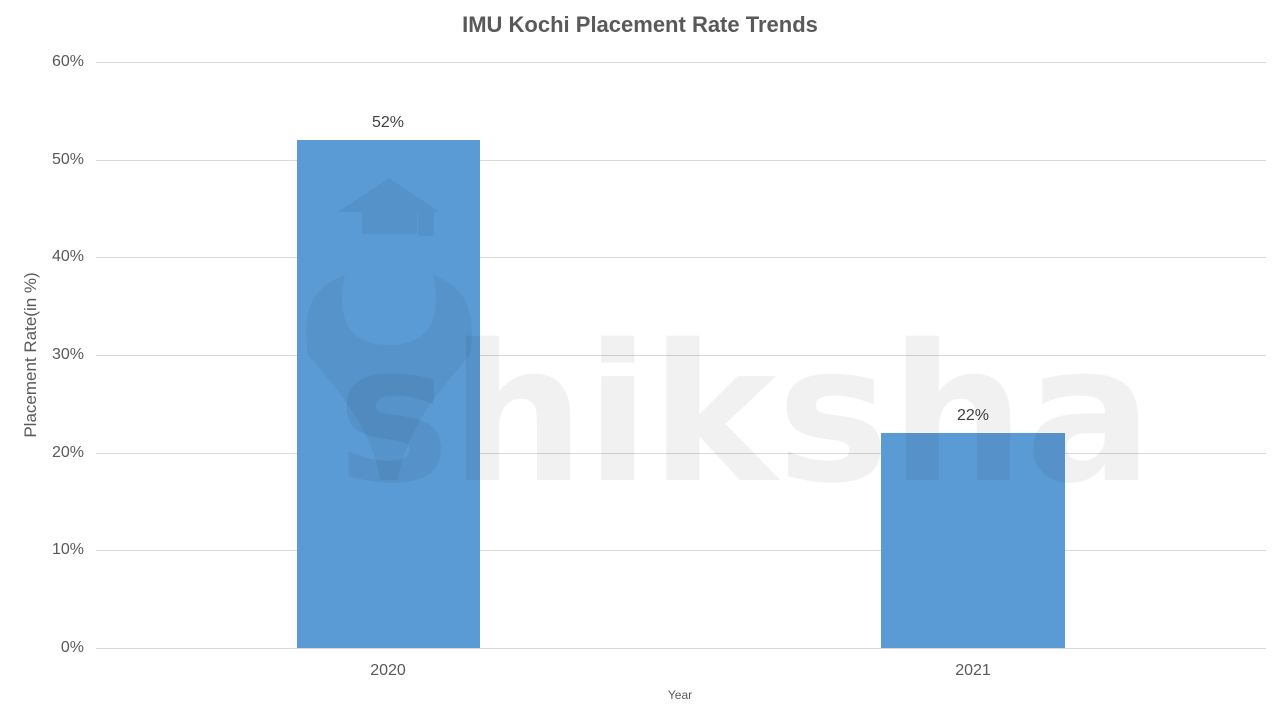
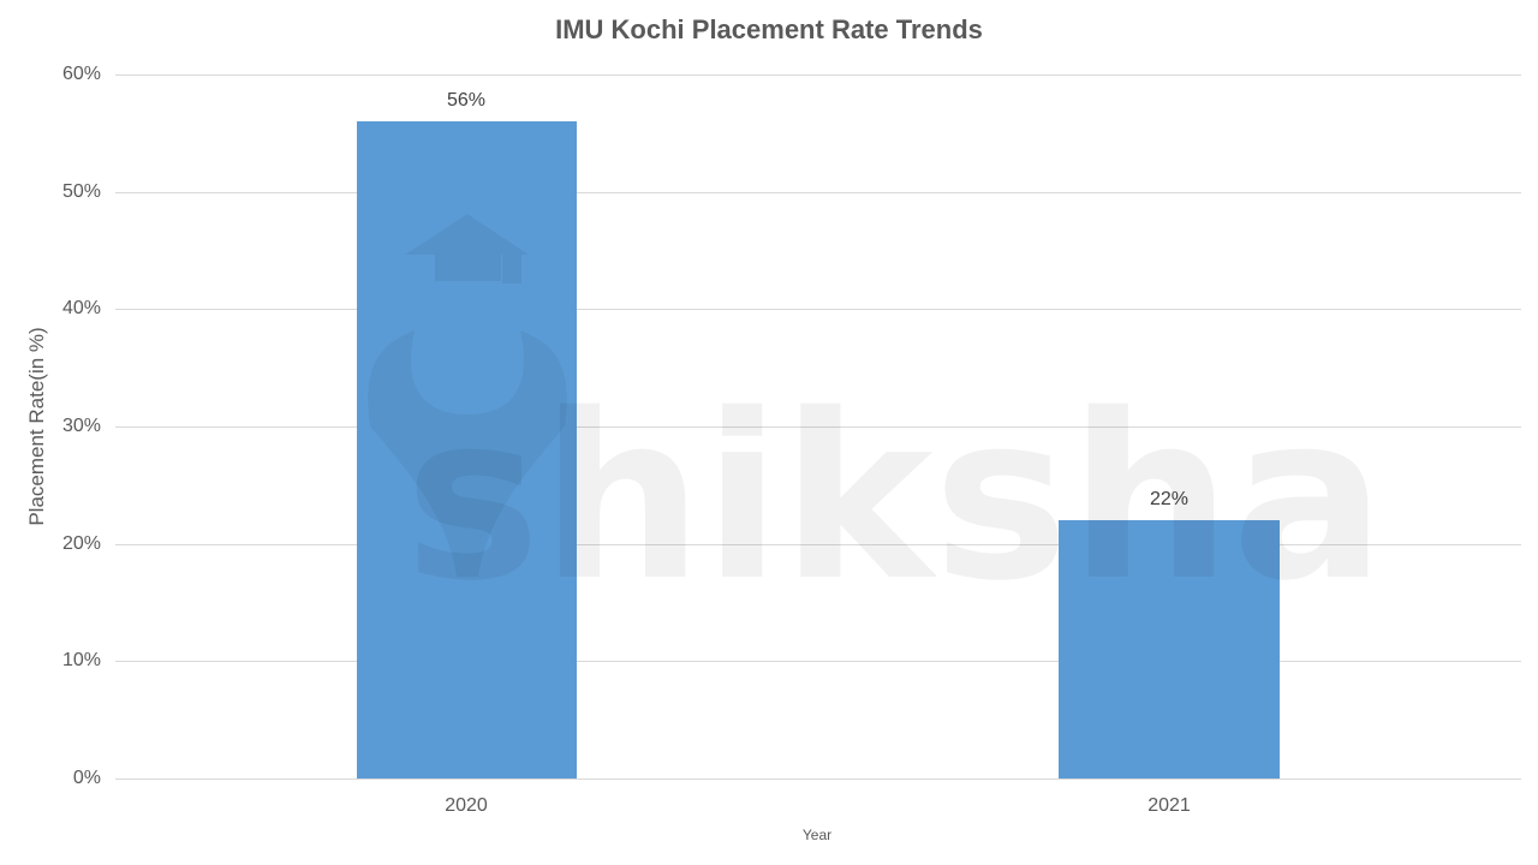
2020: 52% -> 56%
